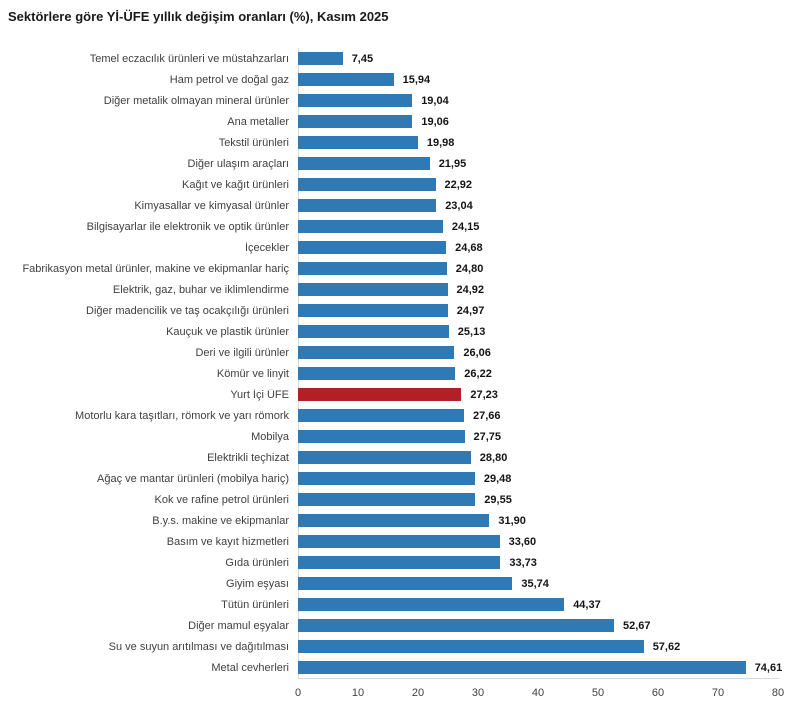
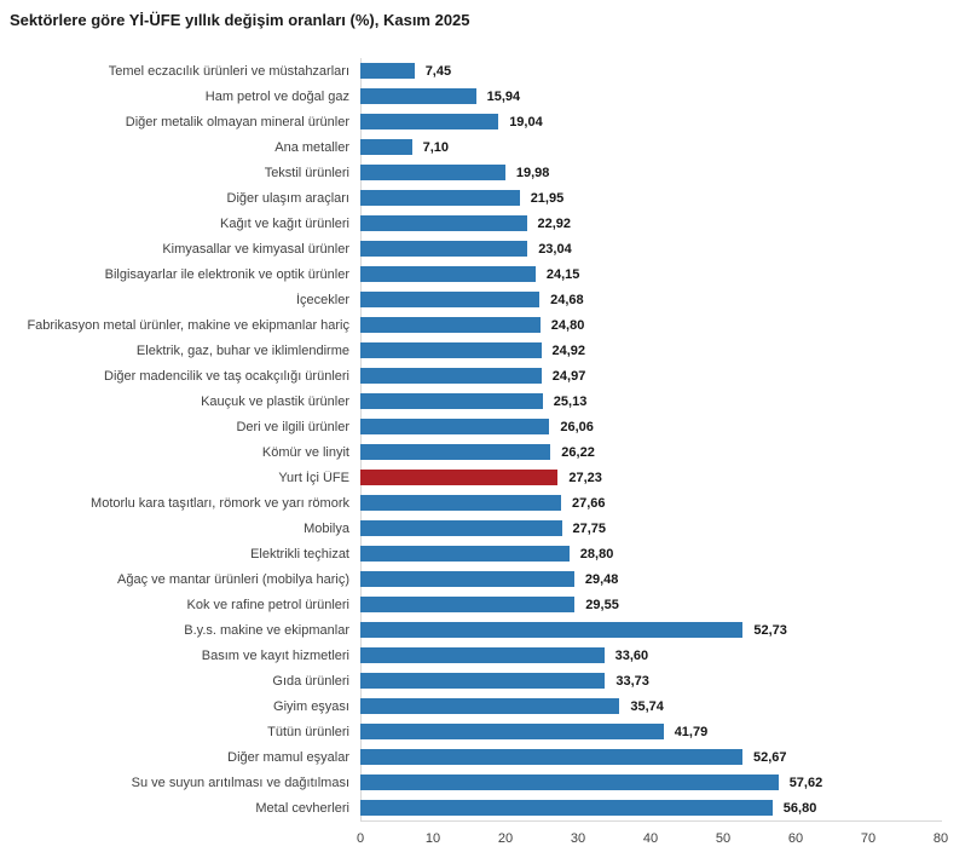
Ana metaller: 19,06 -> 7,10
B.y.s. makine ve ekipmanlar: 31,90 -> 52,73
Tütün ürünleri: 44,37 -> 41,79
Metal cevherleri: 74,61 -> 56,80
